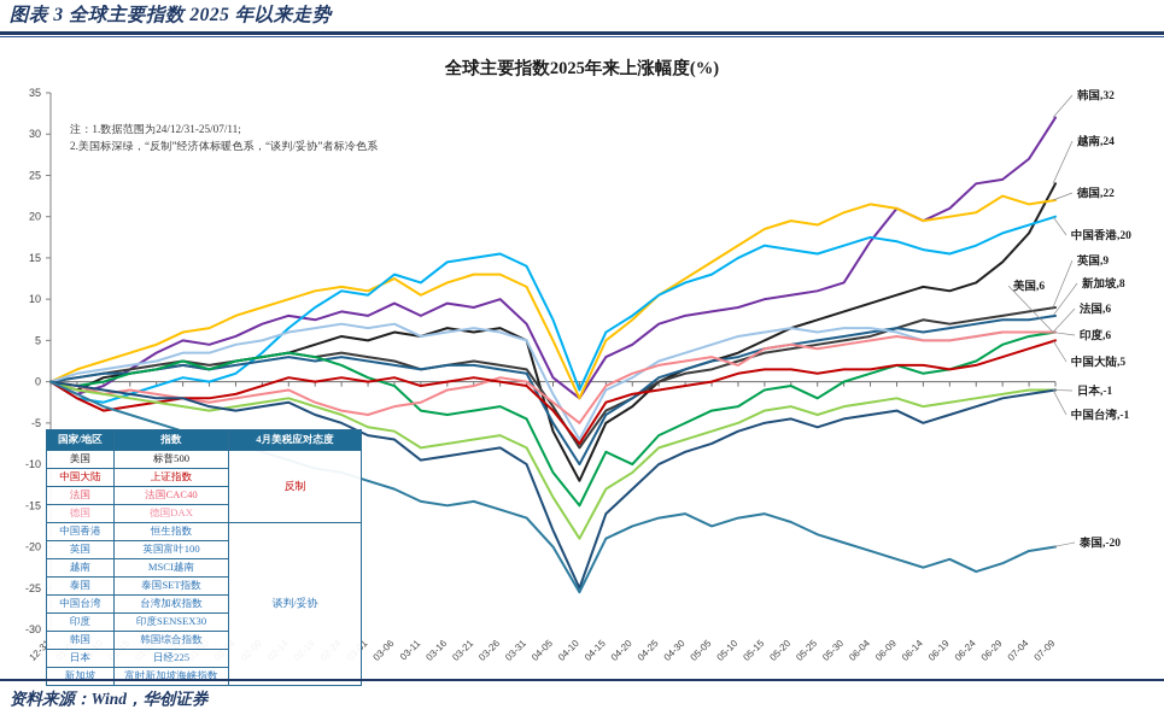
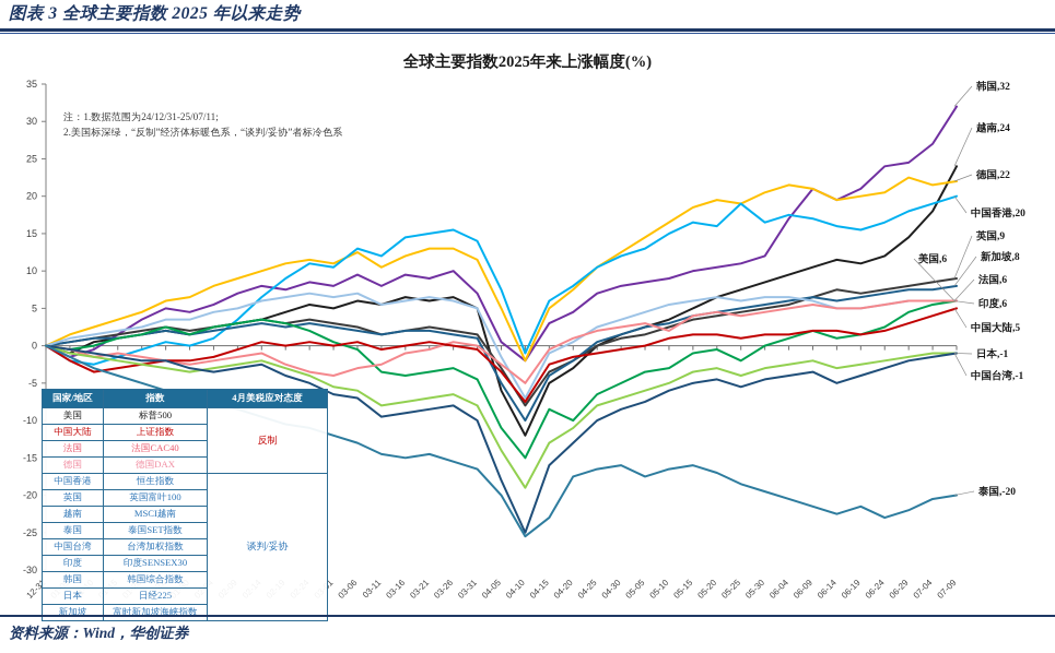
泰国/04-15: -19 -> -23
中国香港/05-25: 16 -> 19
